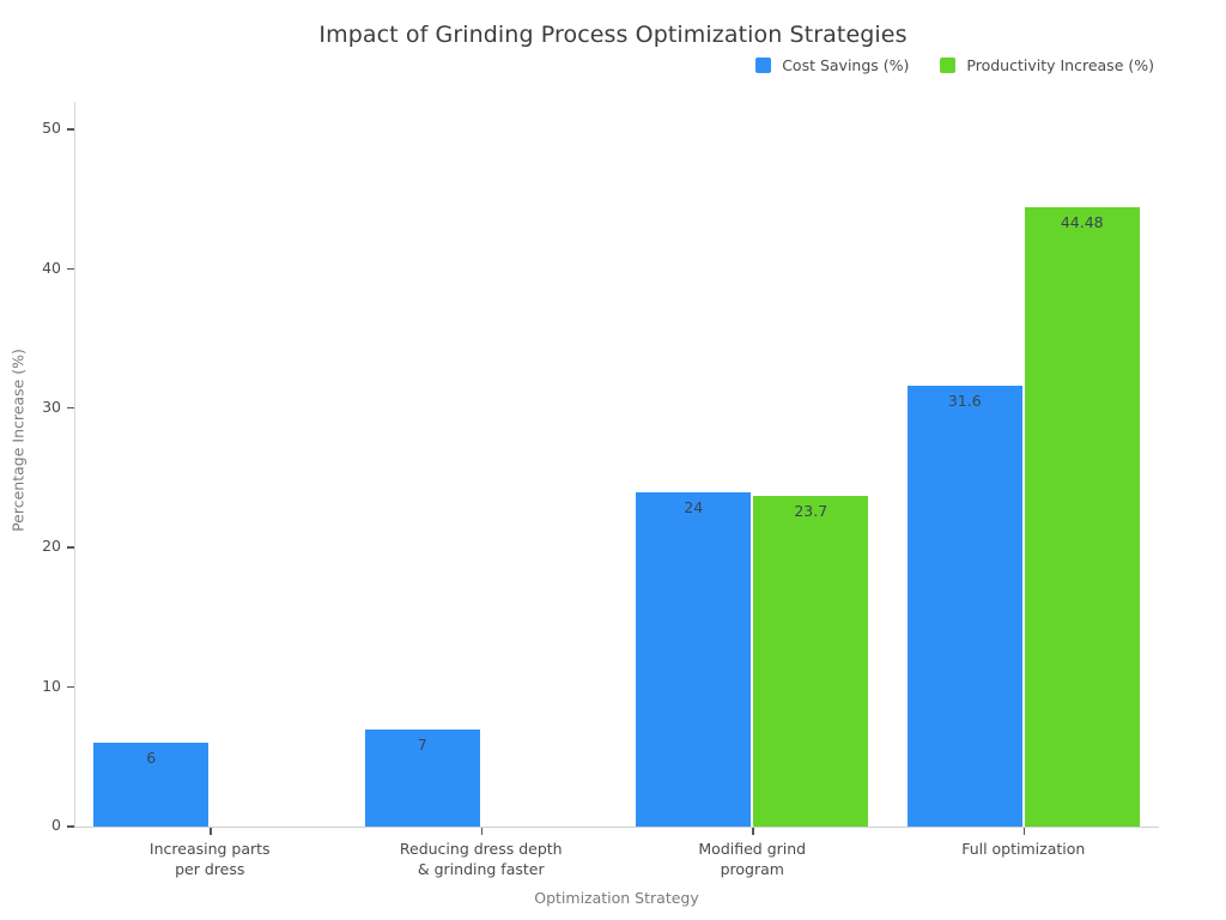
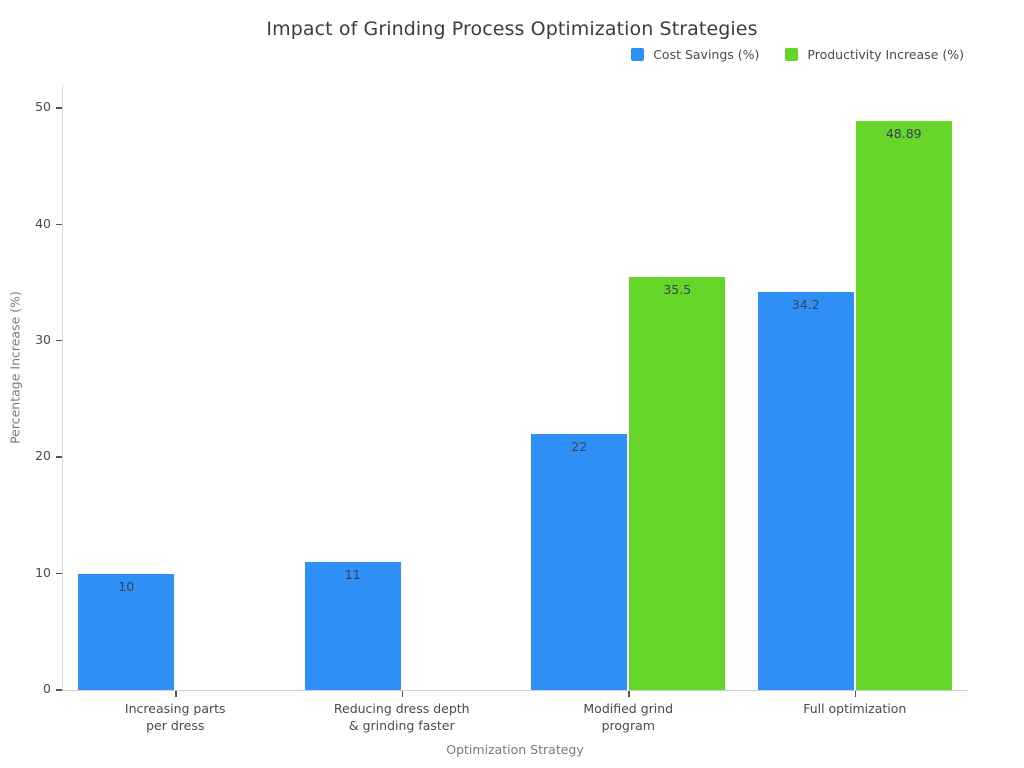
Cost Savings (%)/Increasing parts per dress: 6 -> 10
Cost Savings (%)/Reducing dress depth & grinding faster: 7 -> 11
Cost Savings (%)/Modified grind program: 24 -> 22
Productivity Increase (%)/Modified grind program: 23.7 -> 35.5
Cost Savings (%)/Full optimization: 31.6 -> 34.2
Productivity Increase (%)/Full optimization: 44.48 -> 48.89
